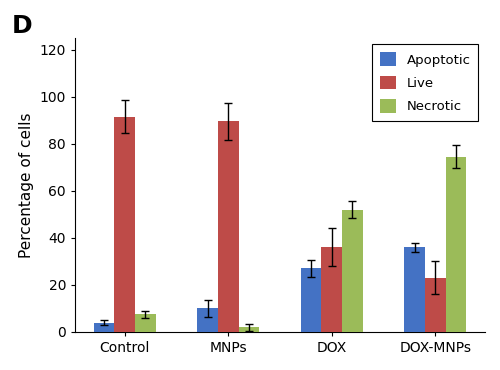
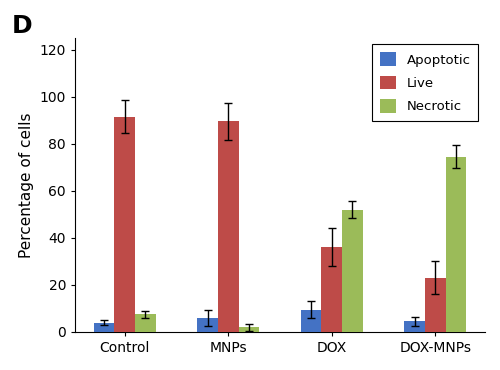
Apoptotic/MNPs: 10.0 -> 6.0
Apoptotic/DOX: 27.0 -> 9.5
Apoptotic/DOX-MNPs: 36.0 -> 4.5
